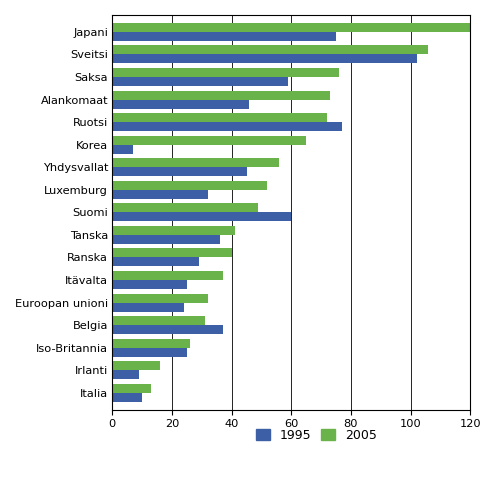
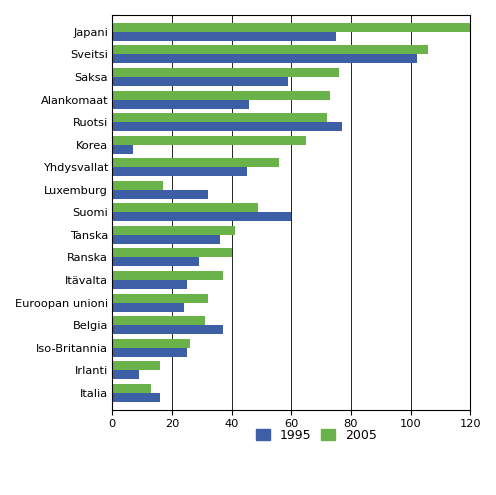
2005/Luxemburg: 52 -> 17
1995/Italia: 10 -> 16
